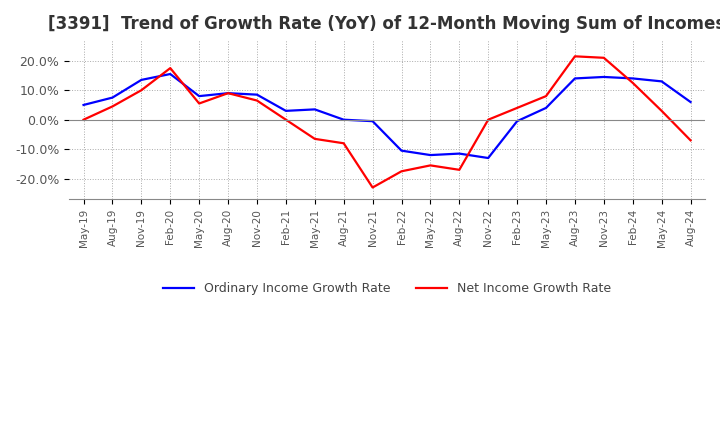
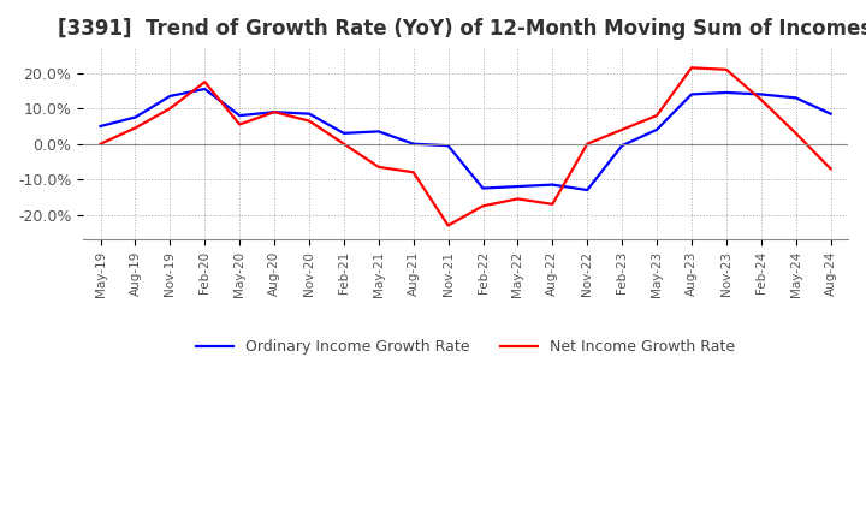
Ordinary Income Growth Rate/Feb-22: -10.5% -> -12.5%
Ordinary Income Growth Rate/Aug-24: 6.0% -> 8.5%
